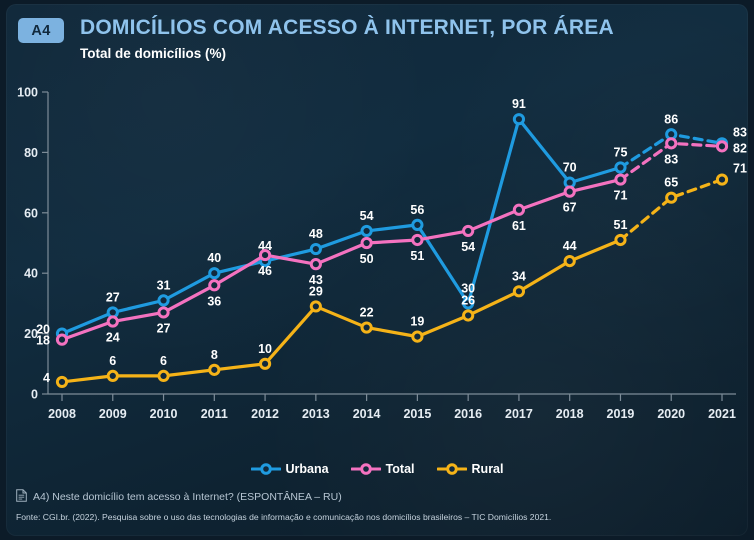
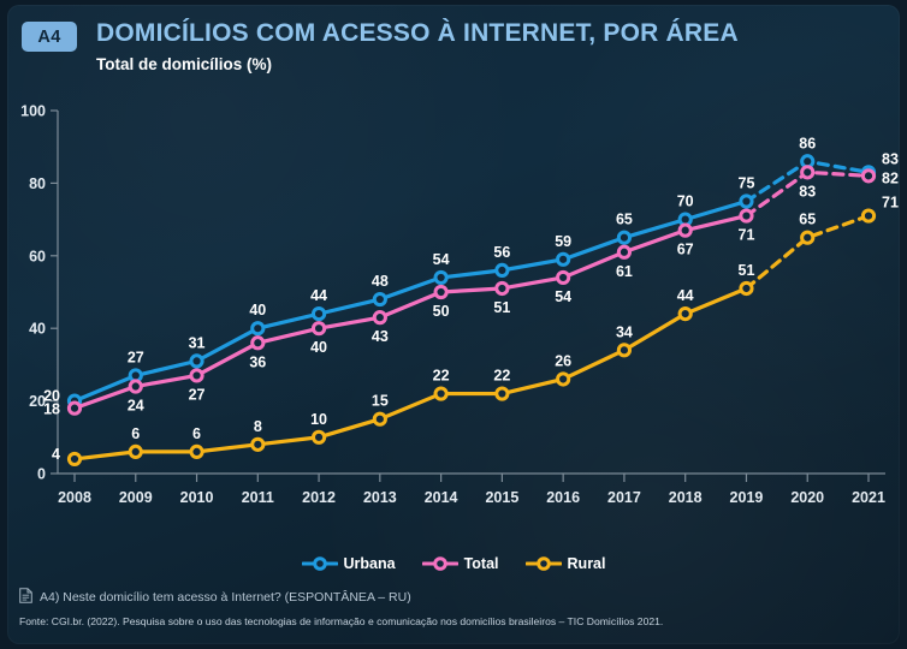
Total/2012: 46 -> 40
Rural/2013: 29 -> 15
Rural/2015: 19 -> 22
Urbana/2016: 30 -> 59
Urbana/2017: 91 -> 65
